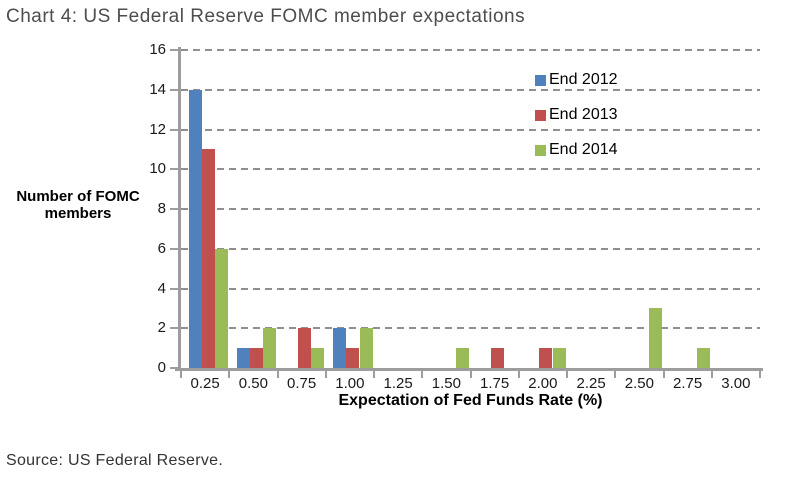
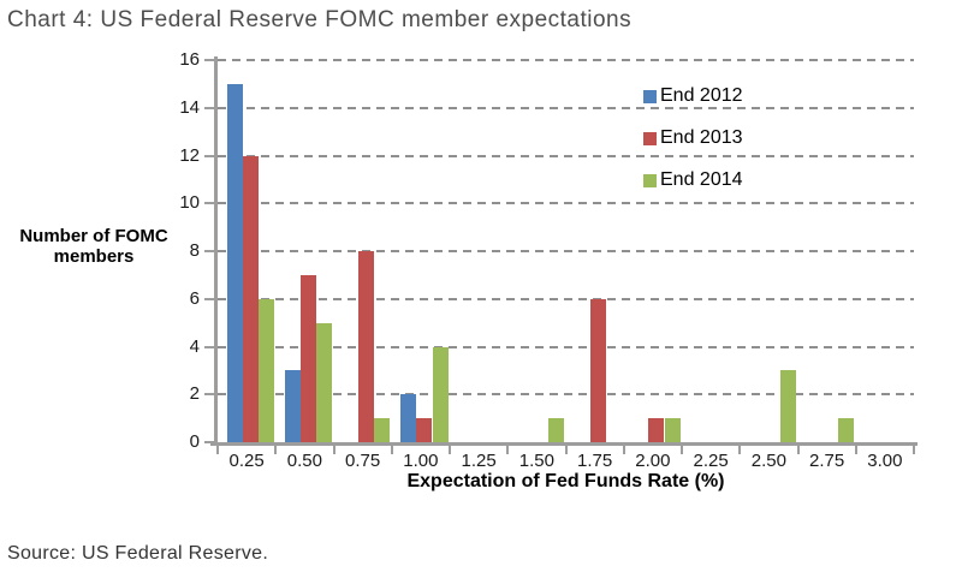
End 2012/0.25: 14 -> 15
End 2013/0.25: 11 -> 12
End 2012/0.50: 1 -> 3
End 2013/0.50: 1 -> 7
End 2014/0.50: 2 -> 5
End 2013/0.75: 2 -> 8
End 2014/1.00: 2 -> 4
End 2013/1.75: 1 -> 6
